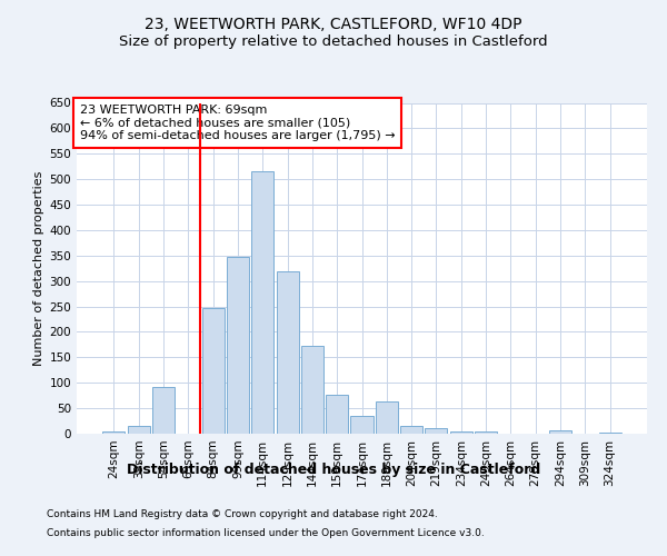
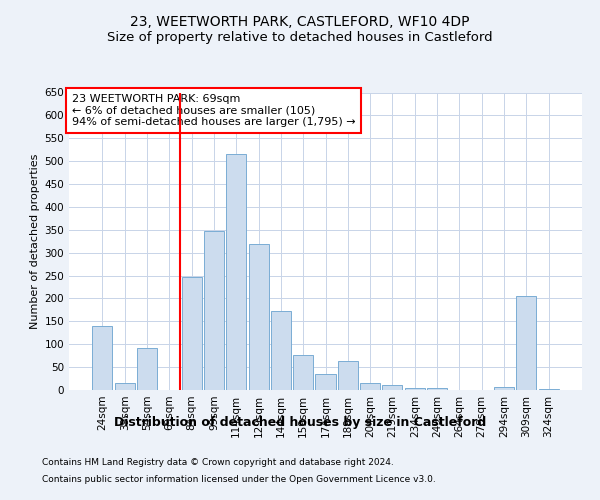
24sqm: 5 -> 140
309sqm: 1 -> 205
